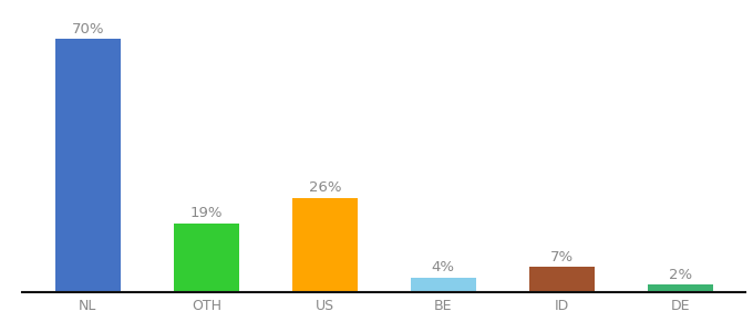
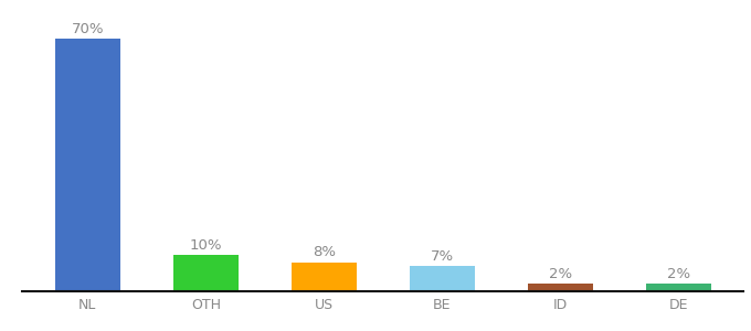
OTH: 19% -> 10%
US: 26% -> 8%
BE: 4% -> 7%
ID: 7% -> 2%
